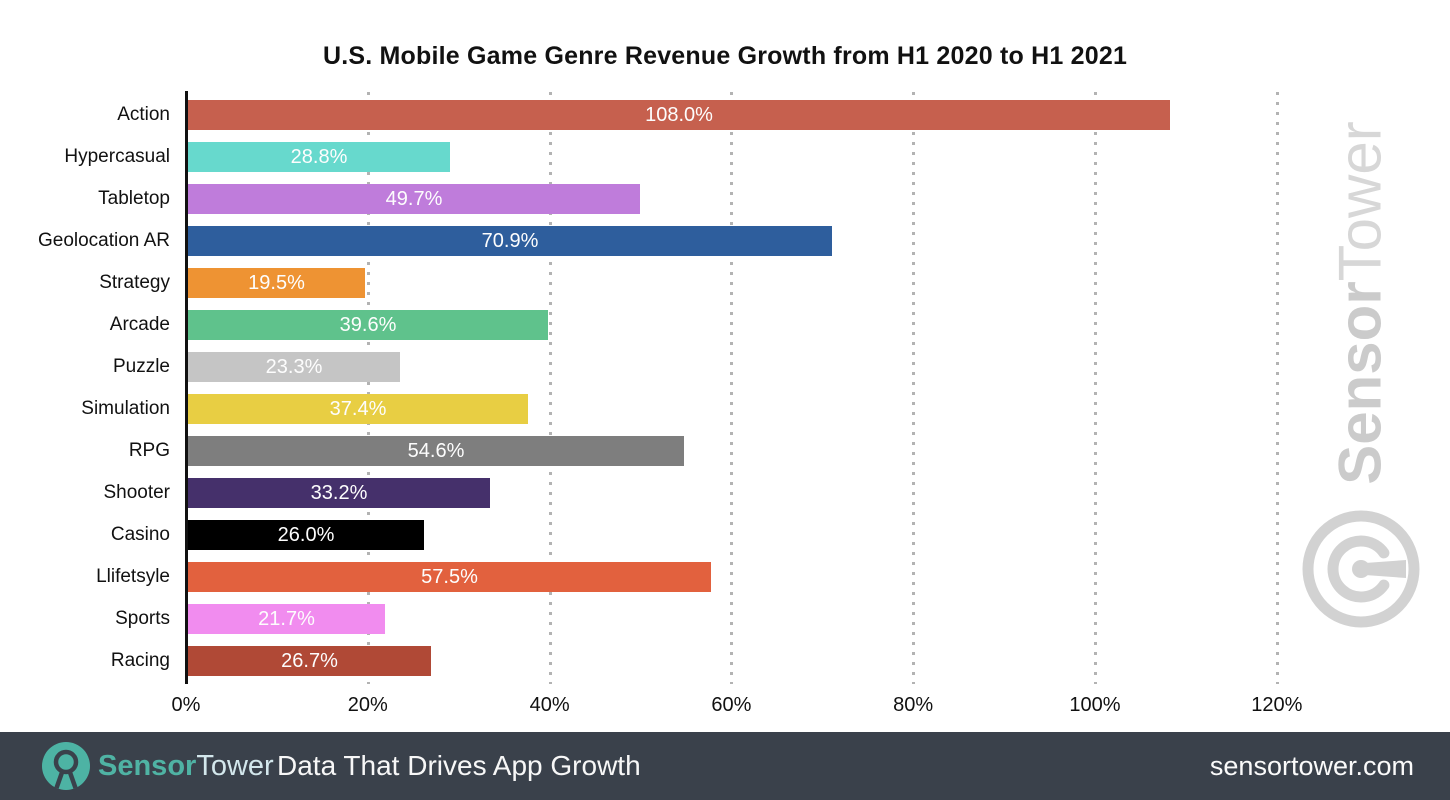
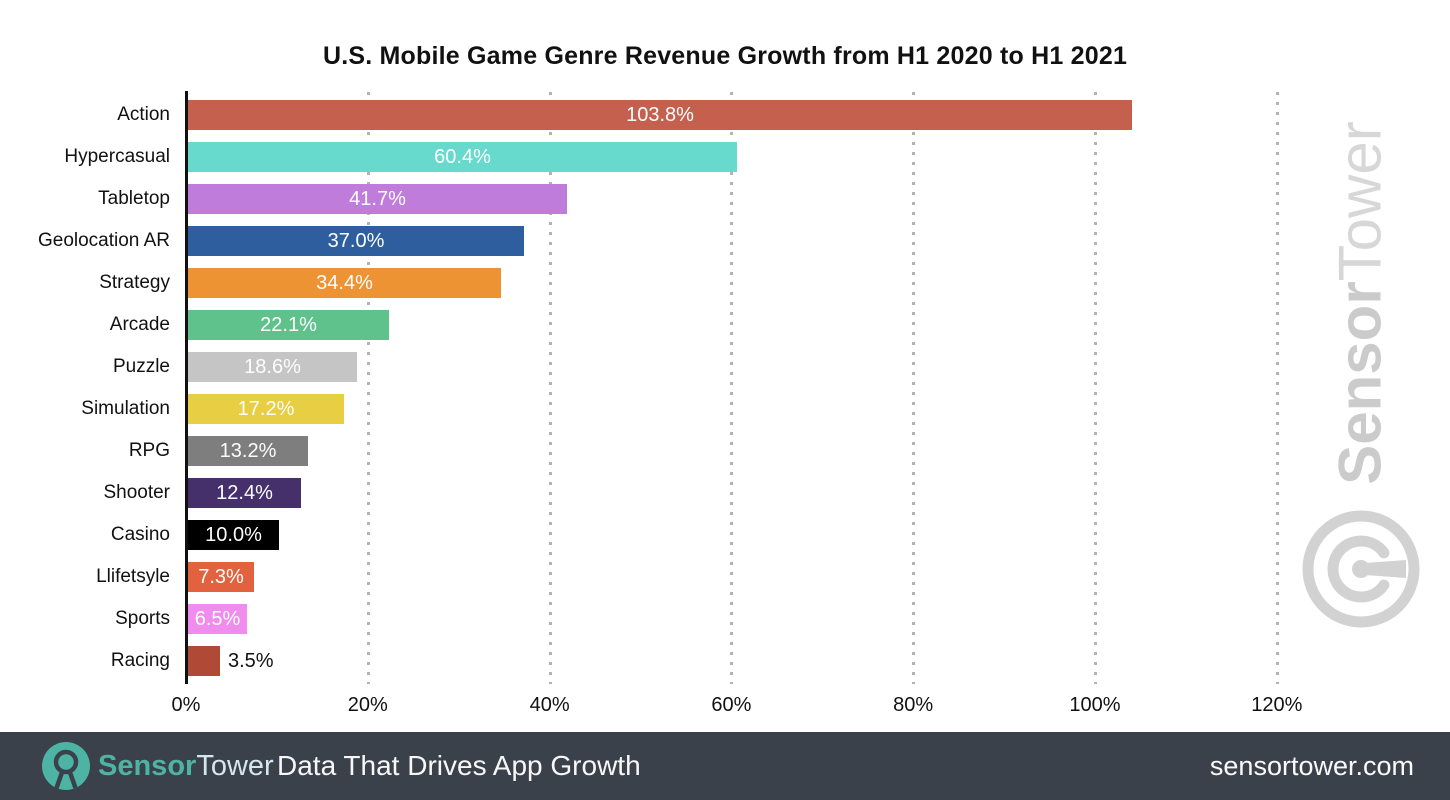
Action: 108.0% -> 103.8%
Hypercasual: 28.8% -> 60.4%
Tabletop: 49.7% -> 41.7%
Geolocation AR: 70.9% -> 37.0%
Strategy: 19.5% -> 34.4%
Arcade: 39.6% -> 22.1%
Puzzle: 23.3% -> 18.6%
Simulation: 37.4% -> 17.2%
RPG: 54.6% -> 13.2%
Shooter: 33.2% -> 12.4%
Casino: 26.0% -> 10.0%
Llifetsyle: 57.5% -> 7.3%
Sports: 21.7% -> 6.5%
Racing: 26.7% -> 3.5%
